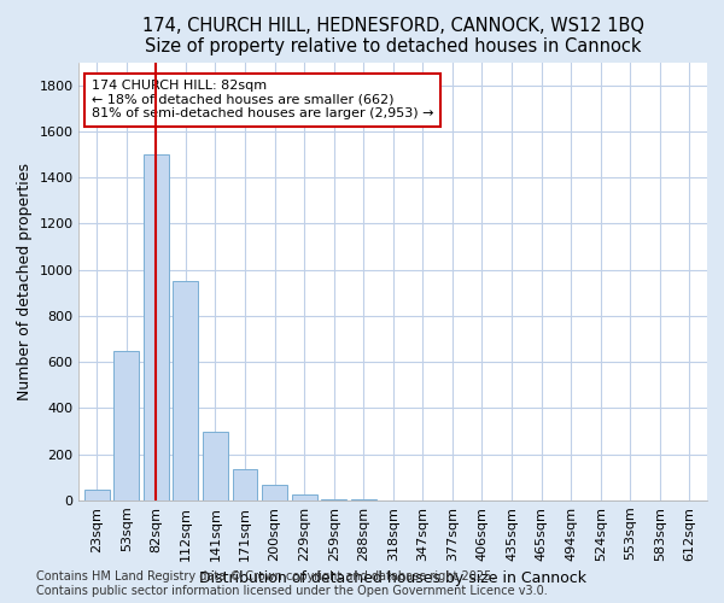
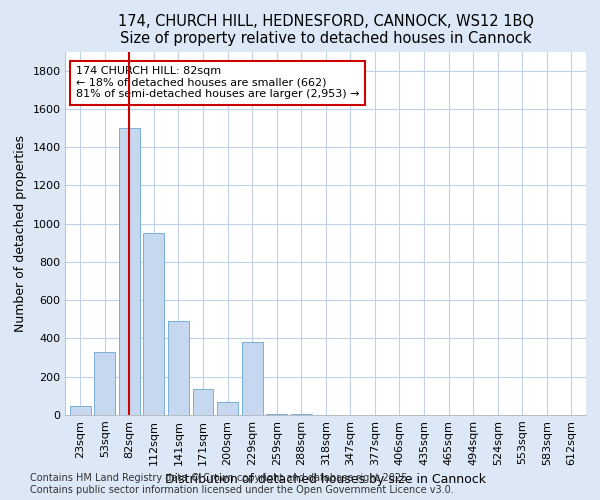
53sqm: 650 -> 330
141sqm: 300 -> 490
229sqm: 20 -> 380
